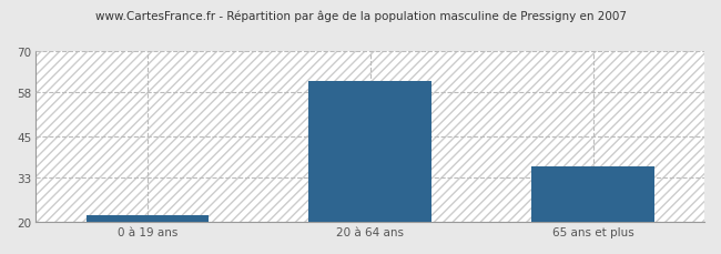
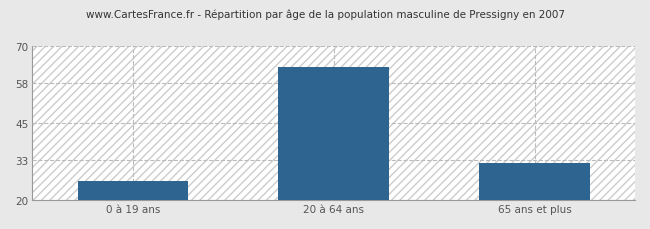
0 à 19 ans: 22 -> 26
20 à 64 ans: 61 -> 63
65 ans et plus: 36 -> 32
